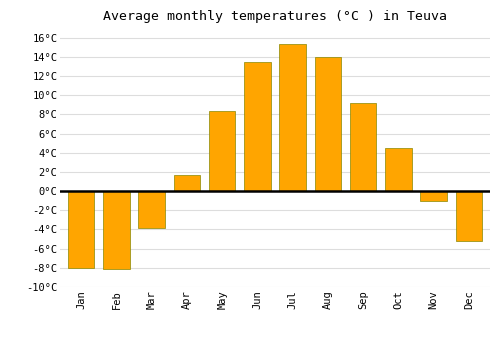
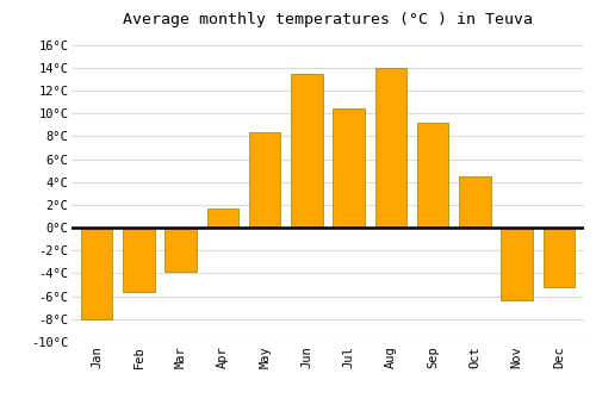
Feb: -8.1°C -> -5.6°C
Jul: 15.3°C -> 10.4°C
Nov: -1.0°C -> -6.4°C
